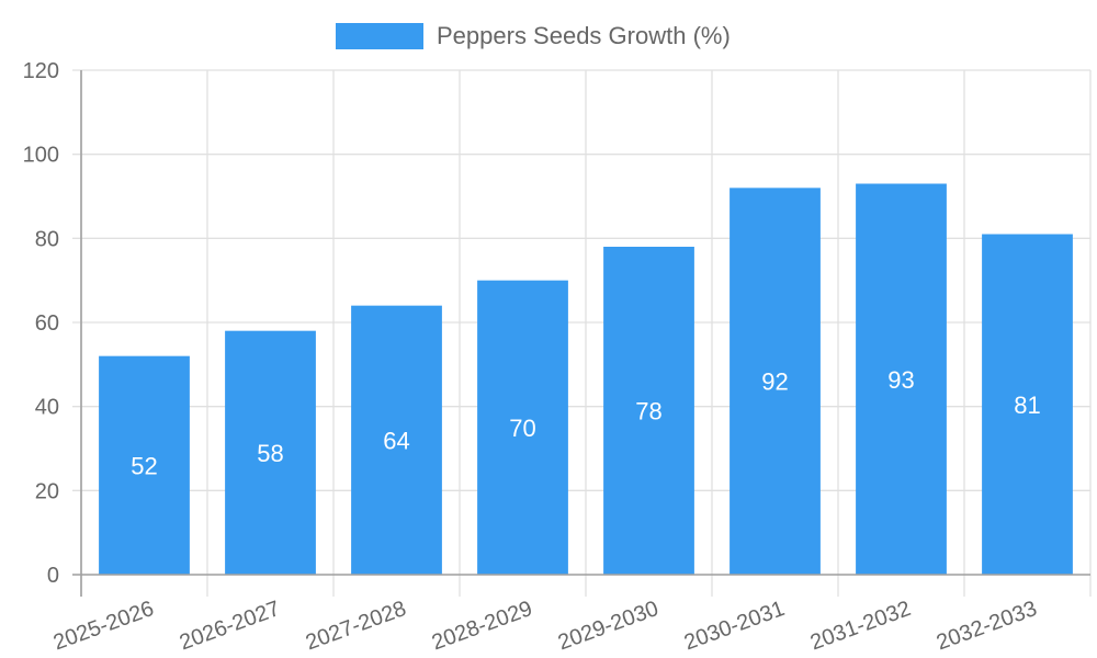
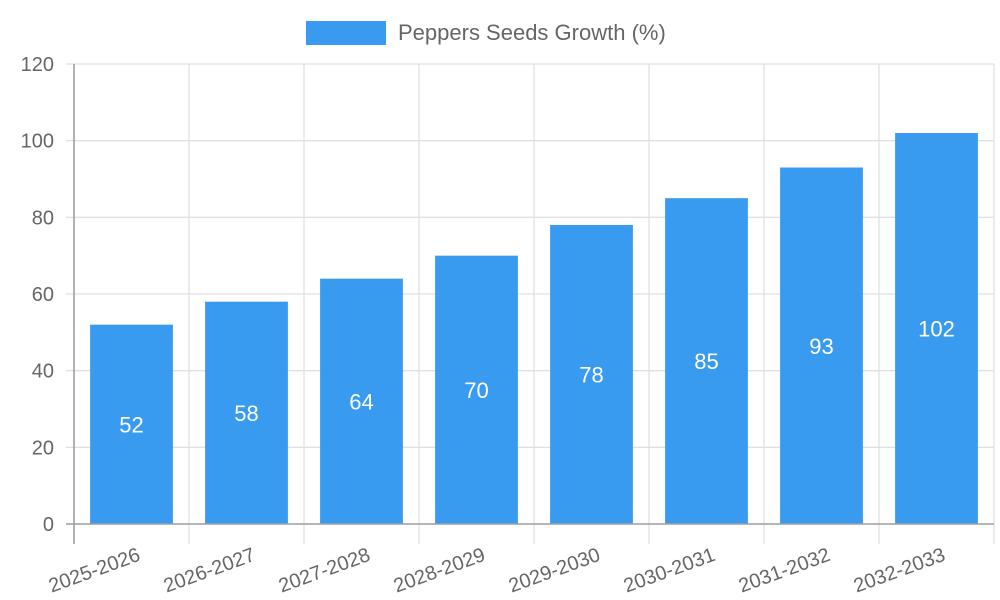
2030-2031: 92 -> 85
2032-2033: 81 -> 102
